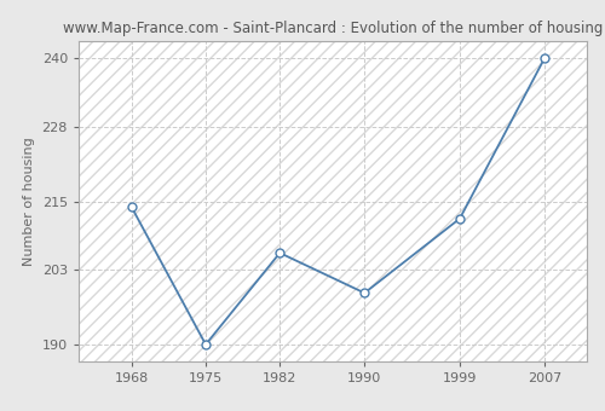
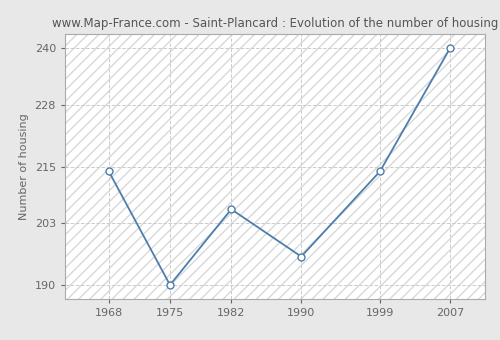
1990: 199 -> 196
1999: 212 -> 214
